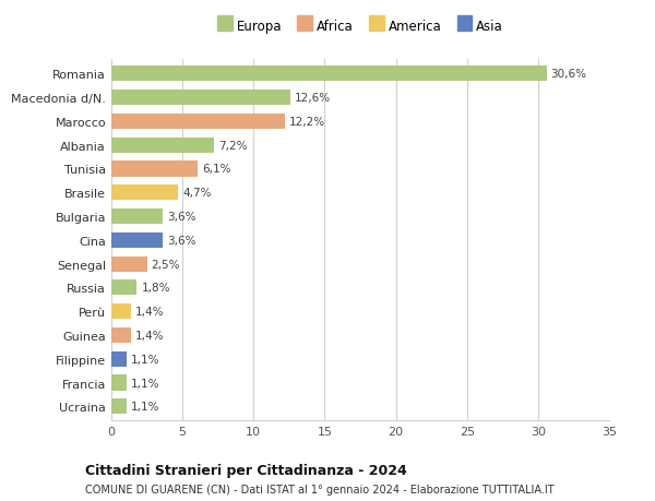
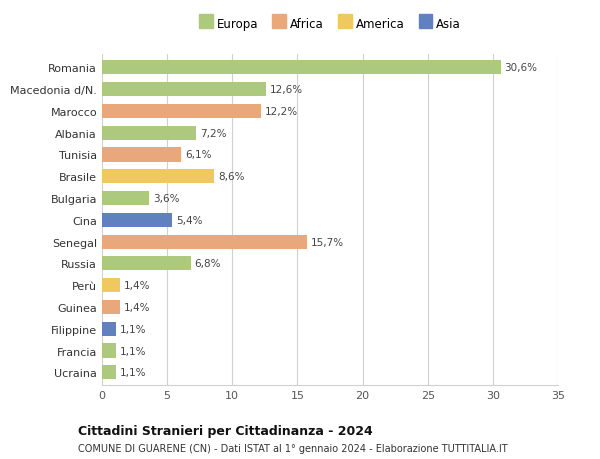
Brasile: 4,7% -> 8,6%
Cina: 3,6% -> 5,4%
Senegal: 2,5% -> 15,7%
Russia: 1,8% -> 6,8%
